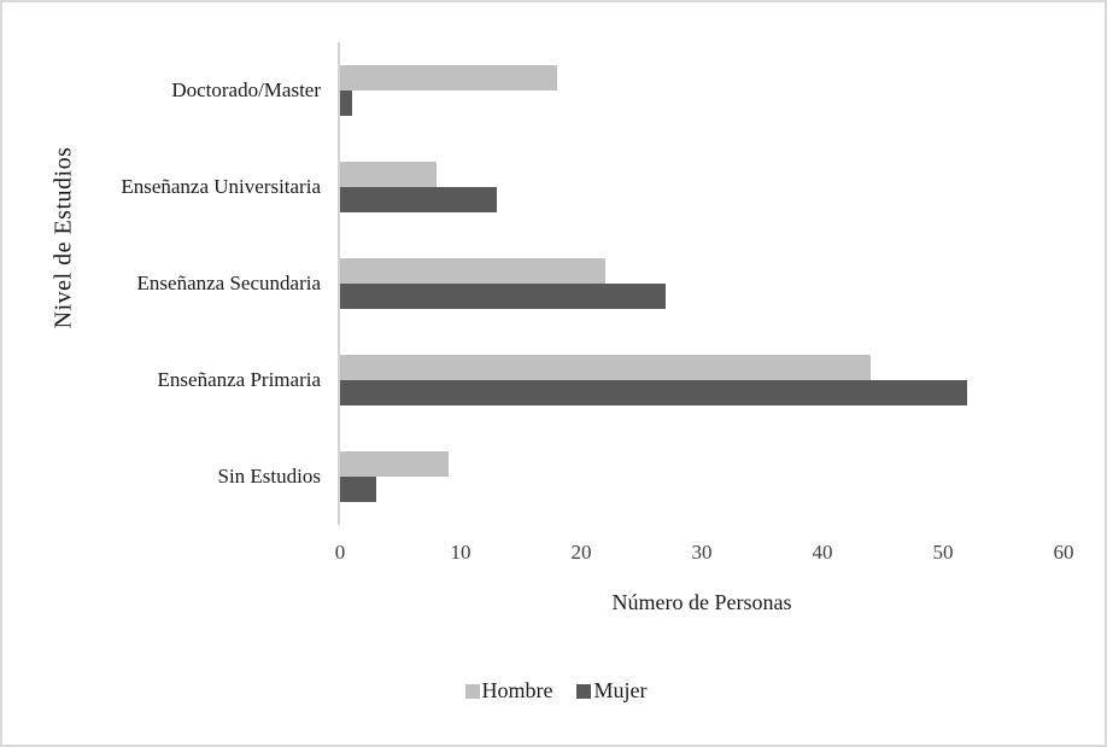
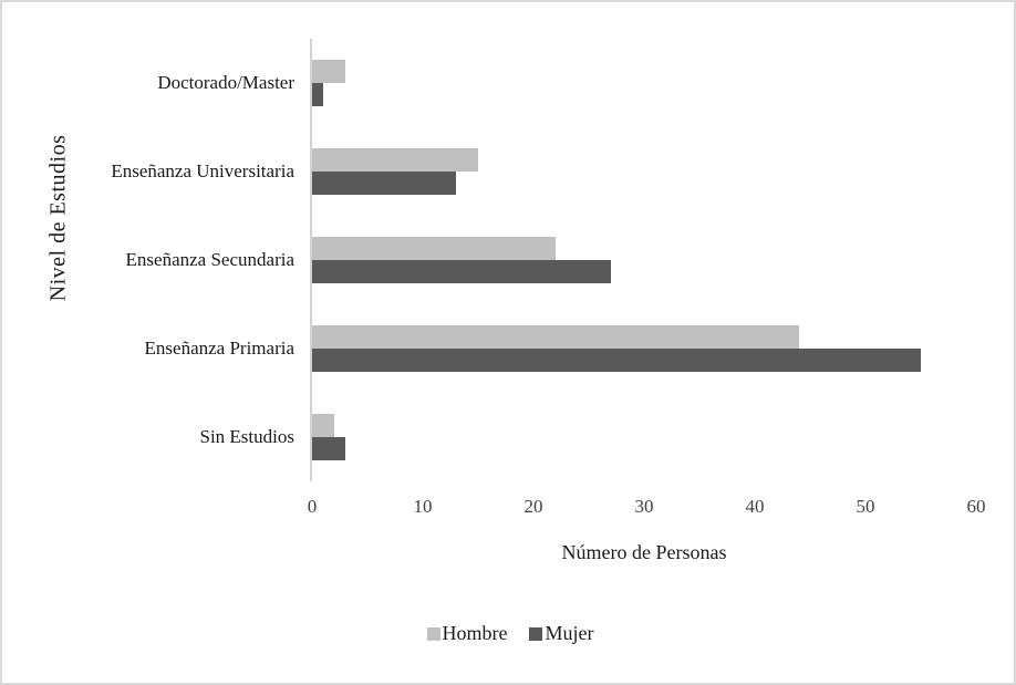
Hombre/Doctorado/Master: 18 -> 3
Hombre/Enseñanza Universitaria: 8 -> 15
Mujer/Enseñanza Primaria: 52 -> 55
Hombre/Sin Estudios: 9 -> 2
